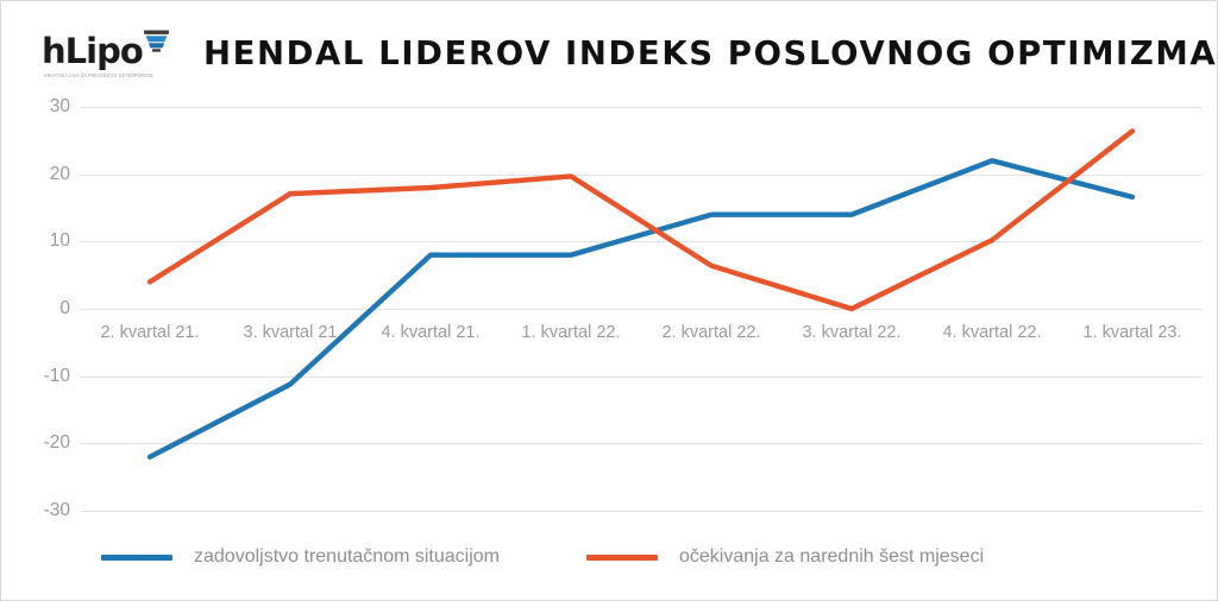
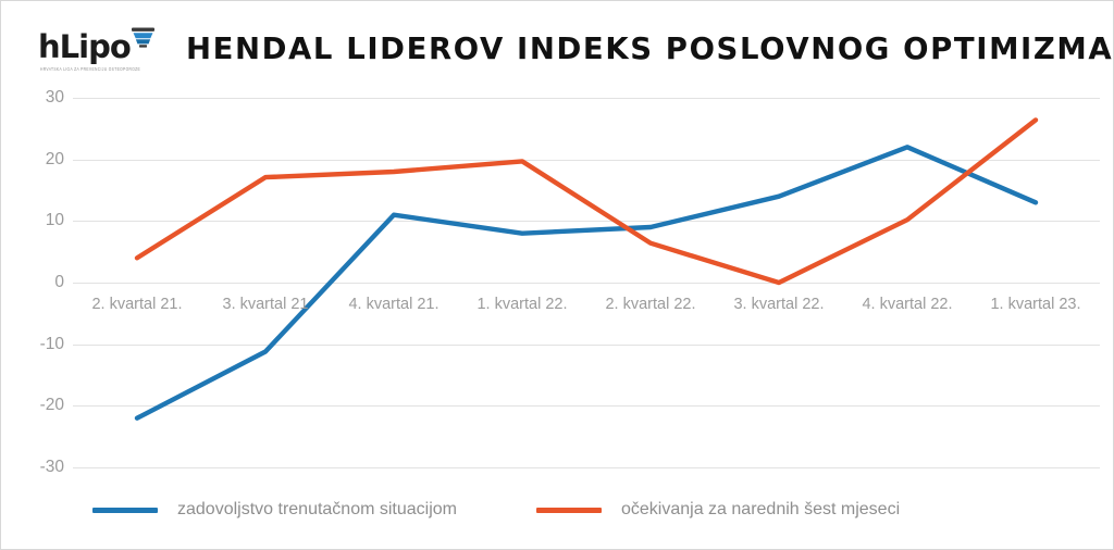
zadovoljstvo trenutačnom situacijom/4. kvartal 21.: 8 -> 11
zadovoljstvo trenutačnom situacijom/2. kvartal 22.: 14 -> 9
zadovoljstvo trenutačnom situacijom/1. kvartal 23.: 17 -> 13
